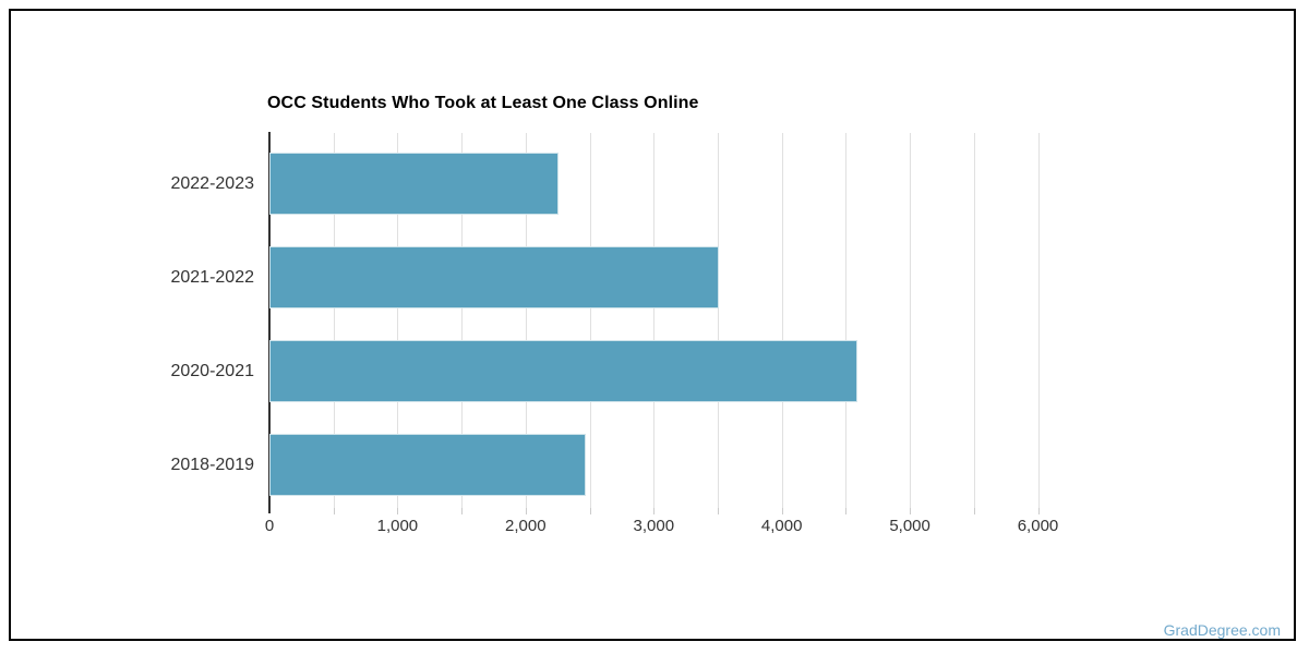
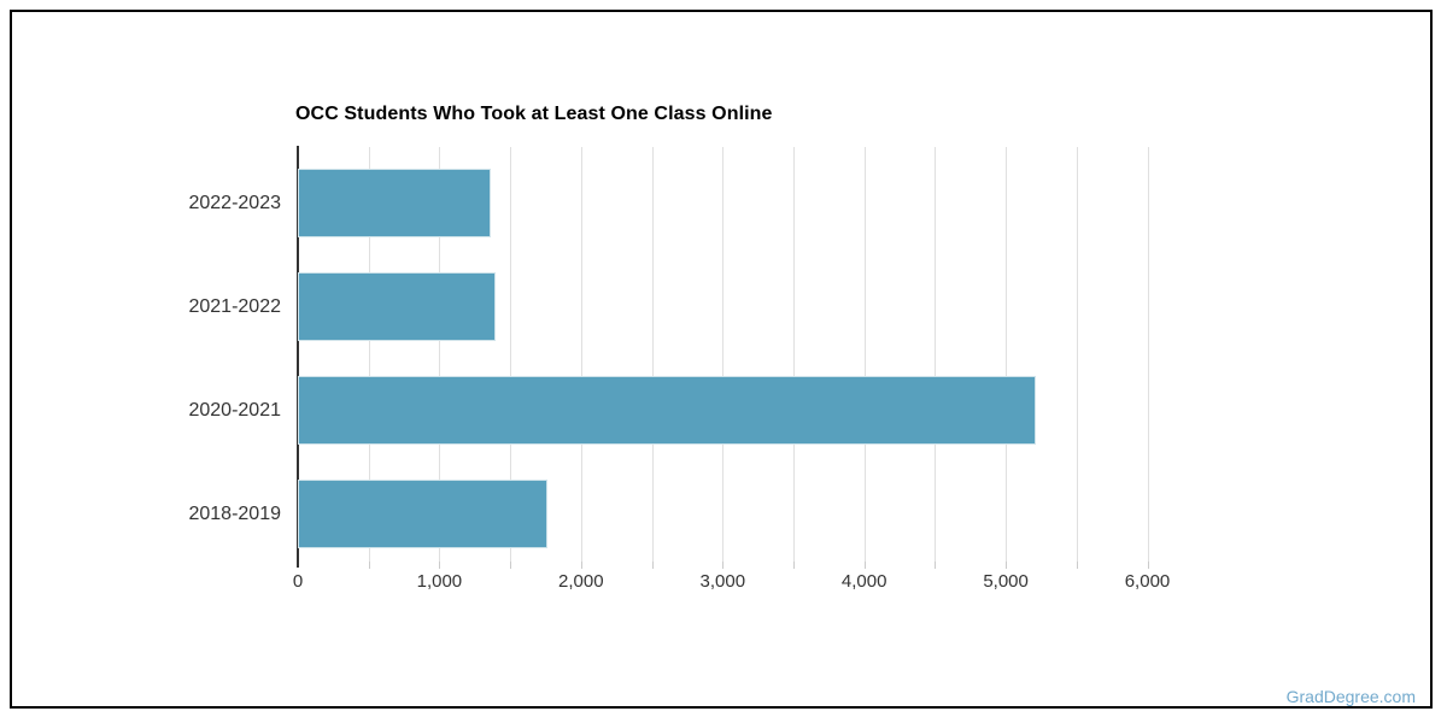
2022-2023: 2260 -> 1360
2021-2022: 3510 -> 1400
2020-2021: 4590 -> 5210
2018-2019: 2470 -> 1760
